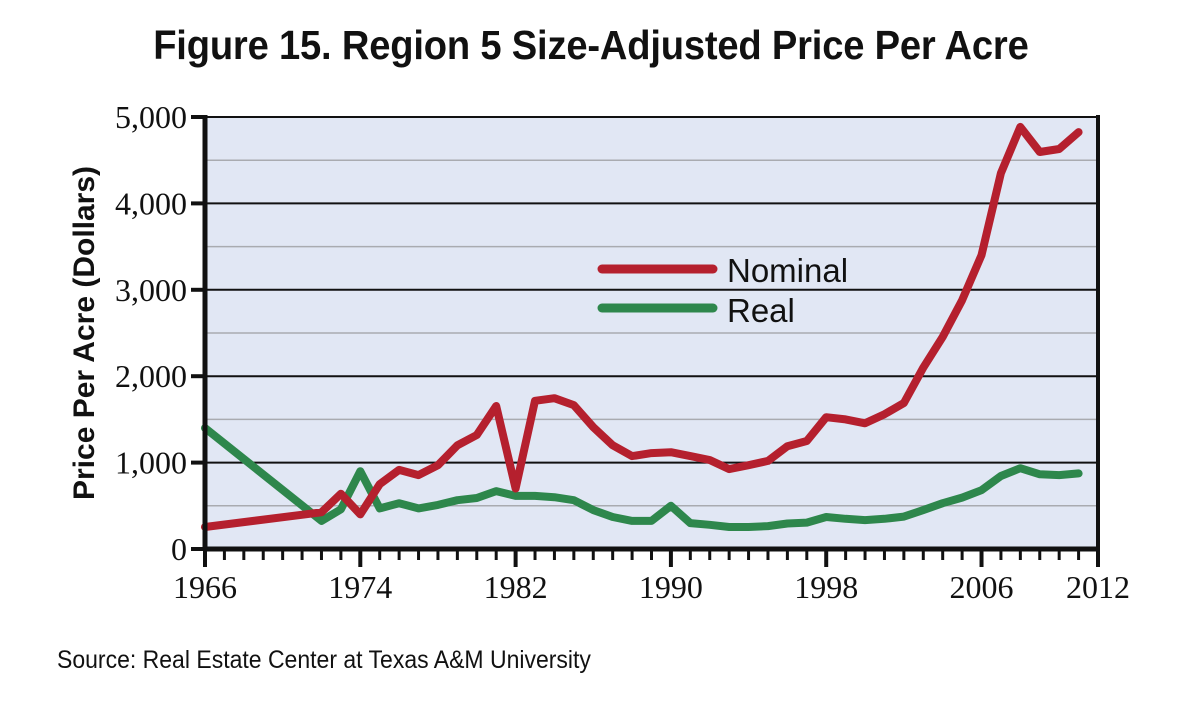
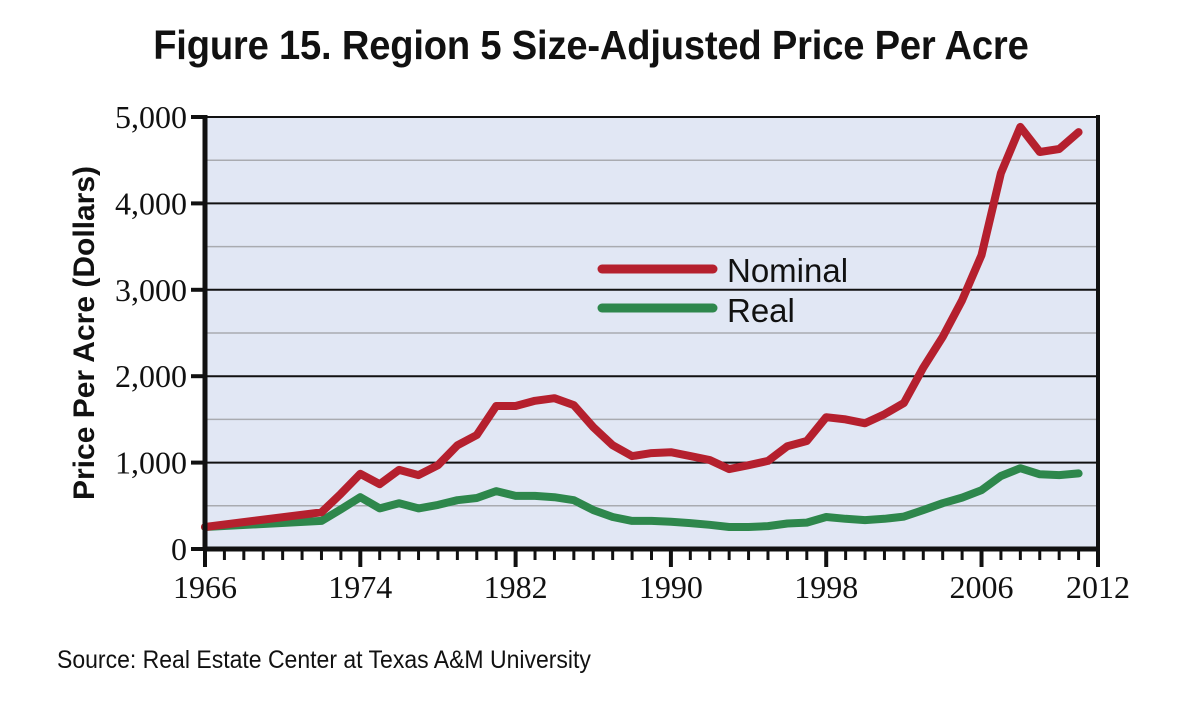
Real/1966: 1400 -> 300
Nominal/1974: 400 -> 900
Real/1974: 900 -> 600
Nominal/1982: 700 -> 1700
Real/1990: 500 -> 300
